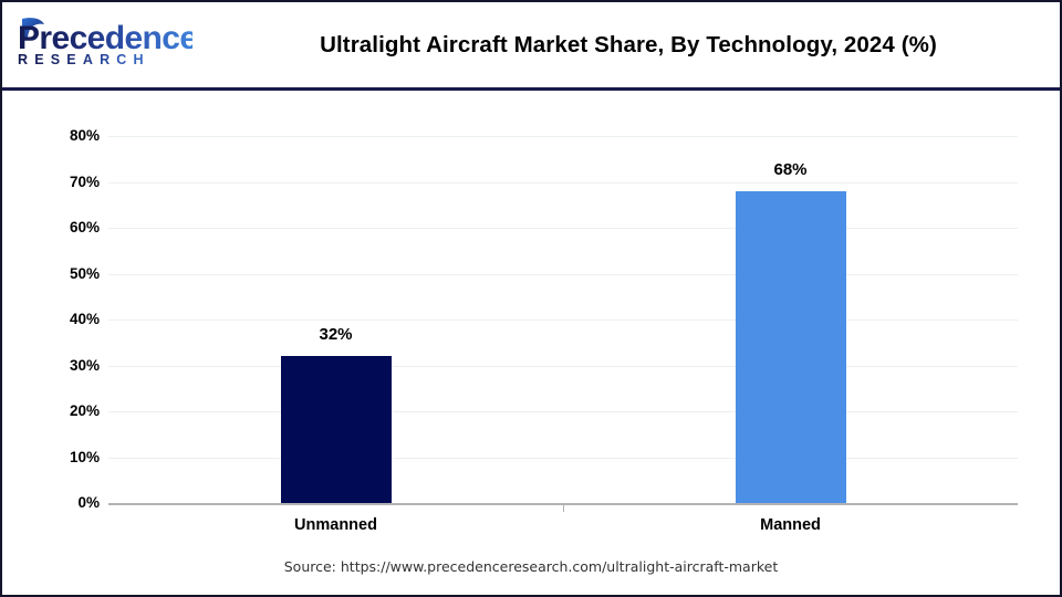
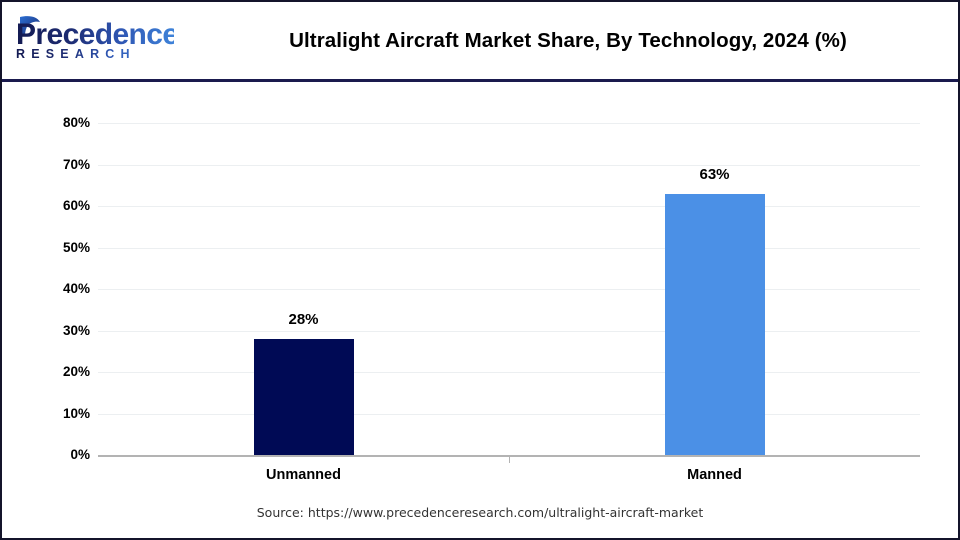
Unmanned: 32% -> 28%
Manned: 68% -> 63%
